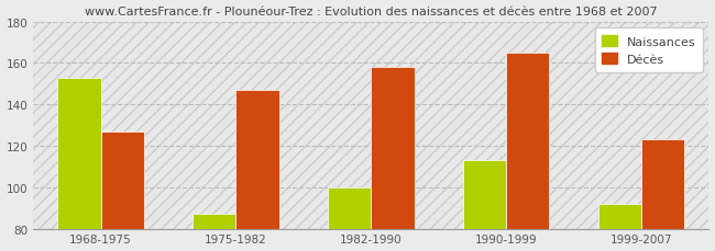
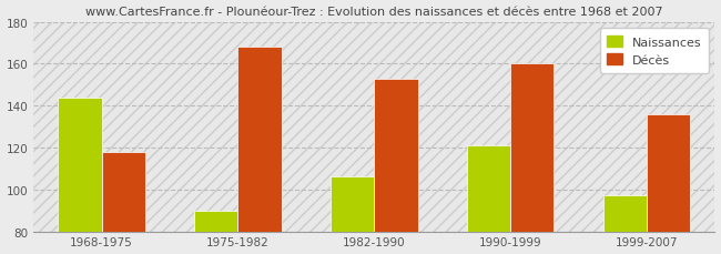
Naissances/1968-1975: 153 -> 144
Décès/1968-1975: 127 -> 118
Naissances/1975-1982: 87 -> 90
Décès/1975-1982: 147 -> 168
Naissances/1982-1990: 100 -> 106
Décès/1982-1990: 158 -> 153
Naissances/1990-1999: 113 -> 121
Décès/1990-1999: 165 -> 160
Naissances/1999-2007: 92 -> 97
Décès/1999-2007: 123 -> 136
